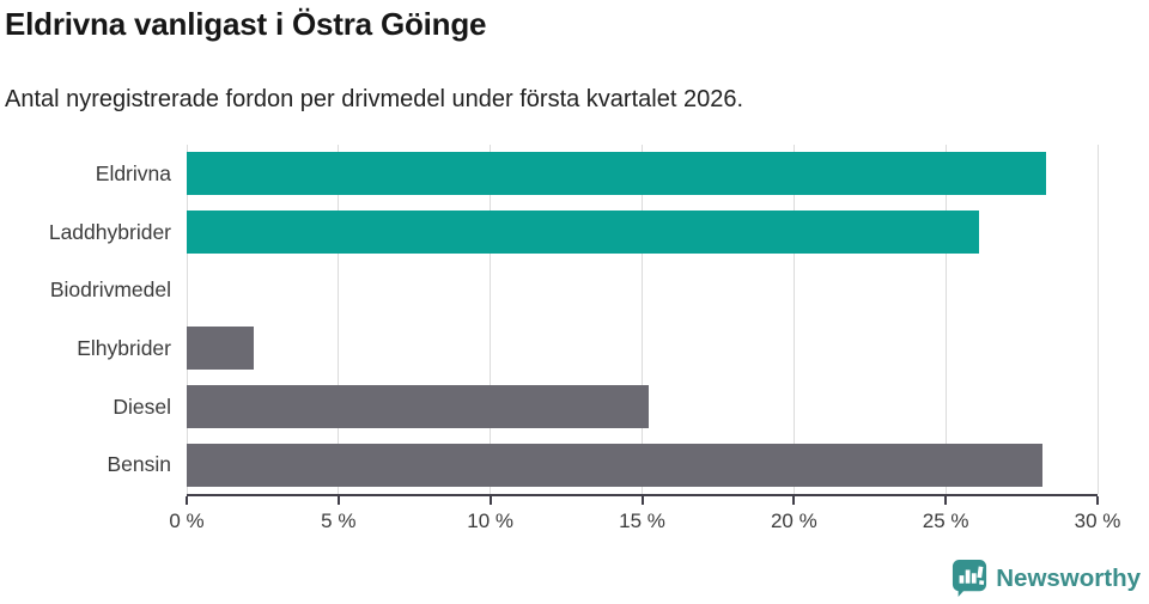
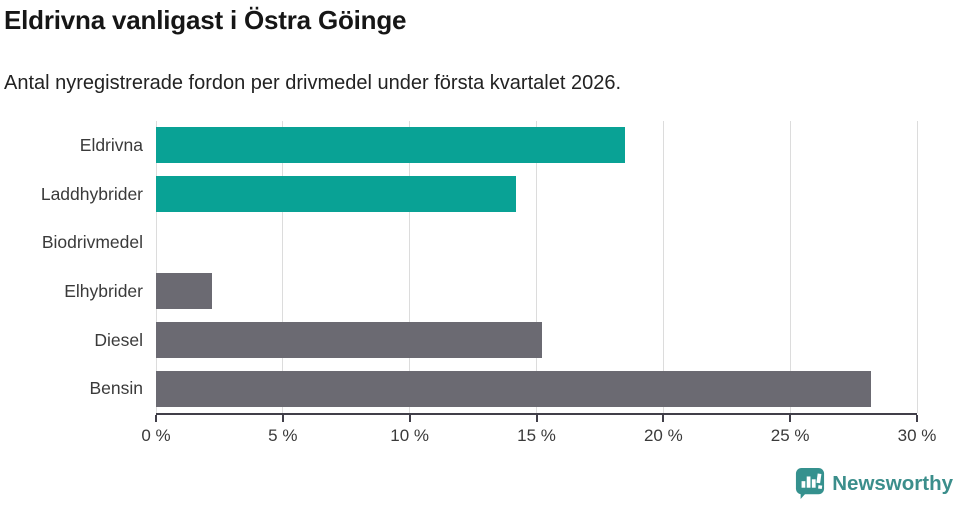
Eldrivna: 28.3% -> 18.5%
Laddhybrider: 26.1% -> 14.2%
